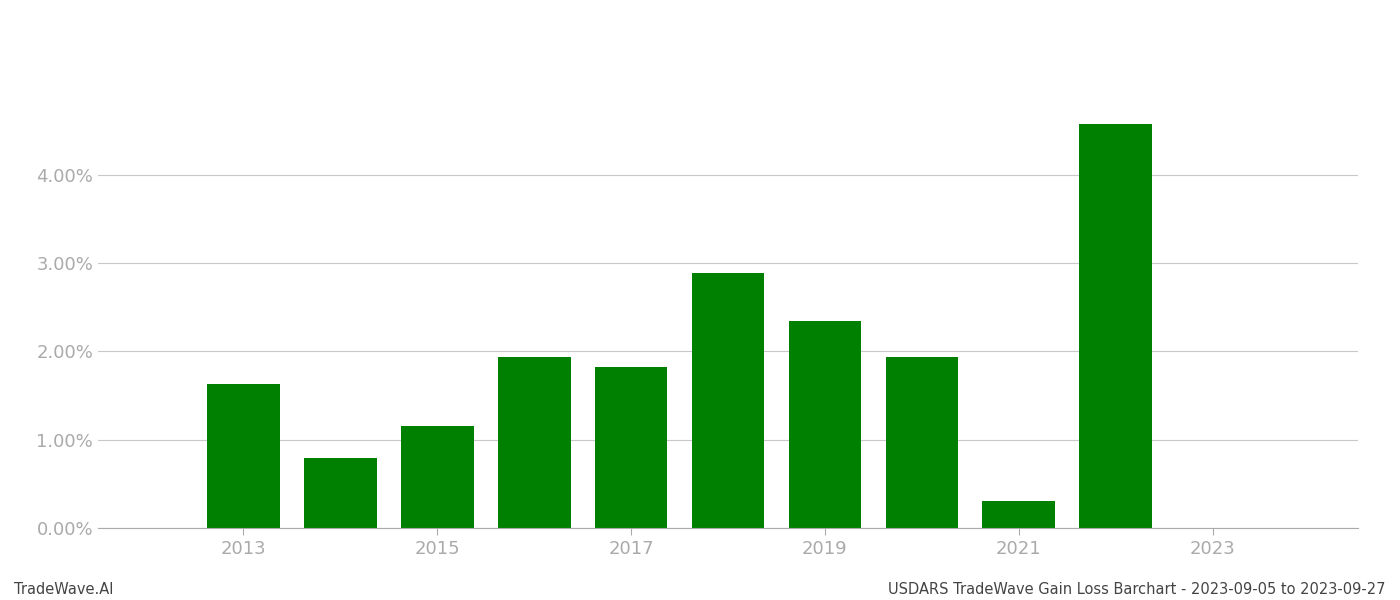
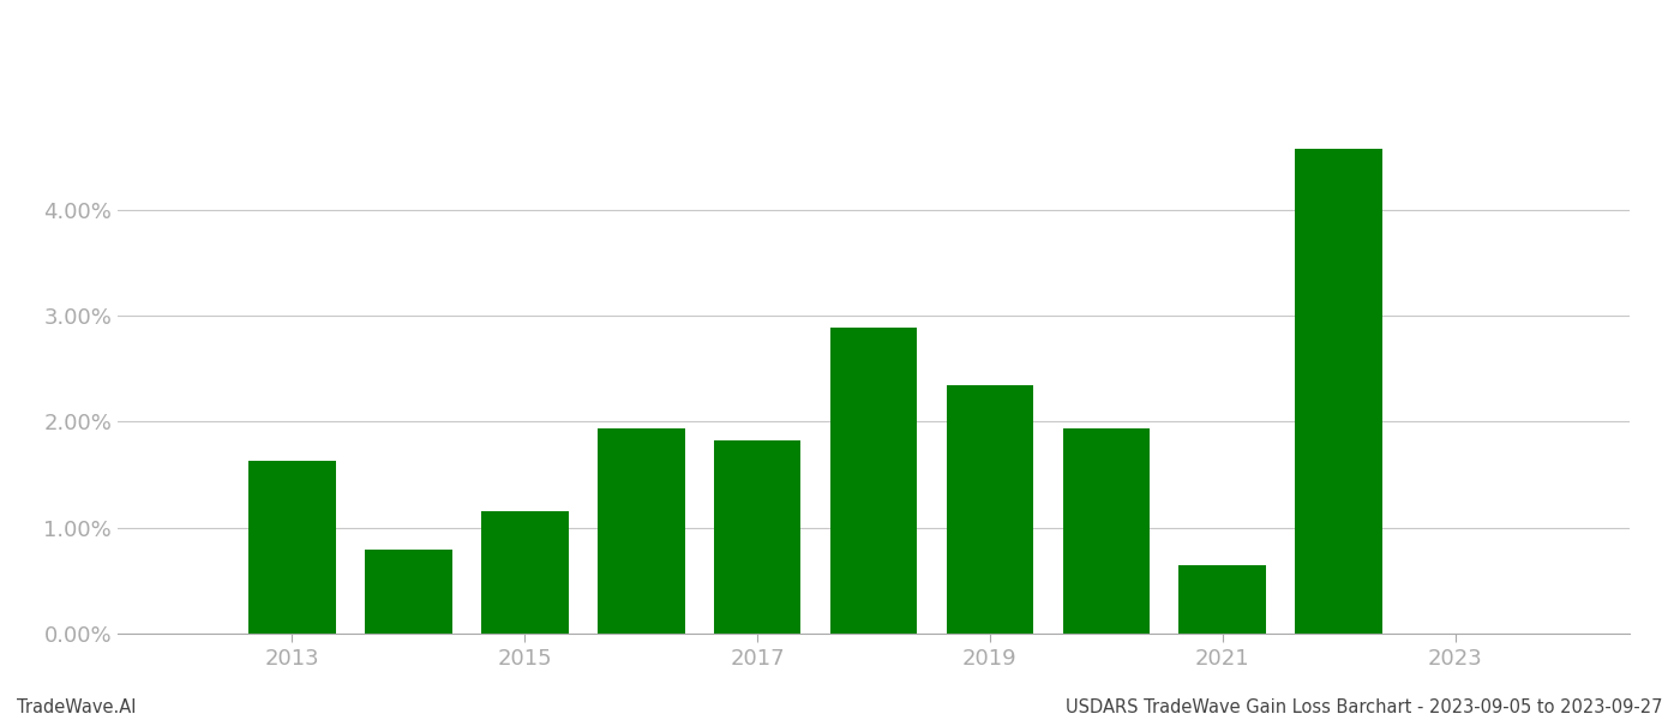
2021: 0.30% -> 0.65%
